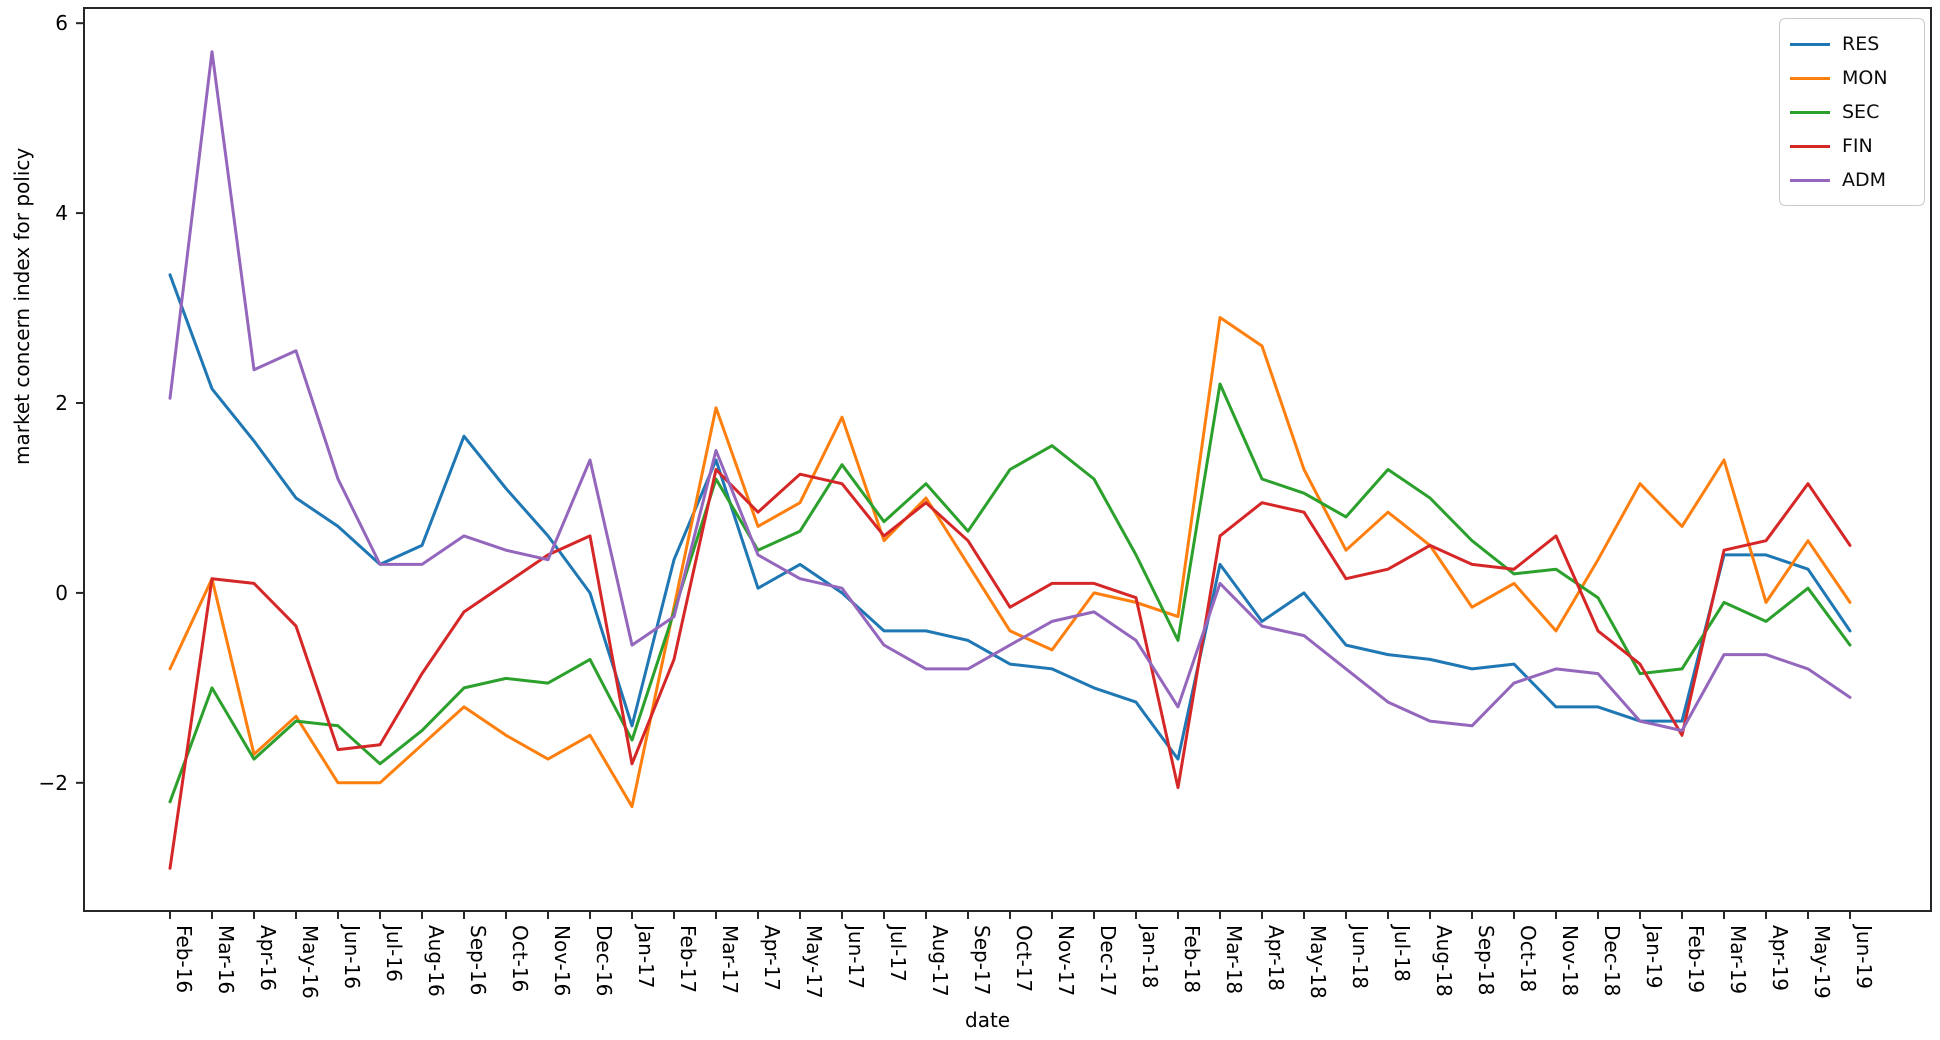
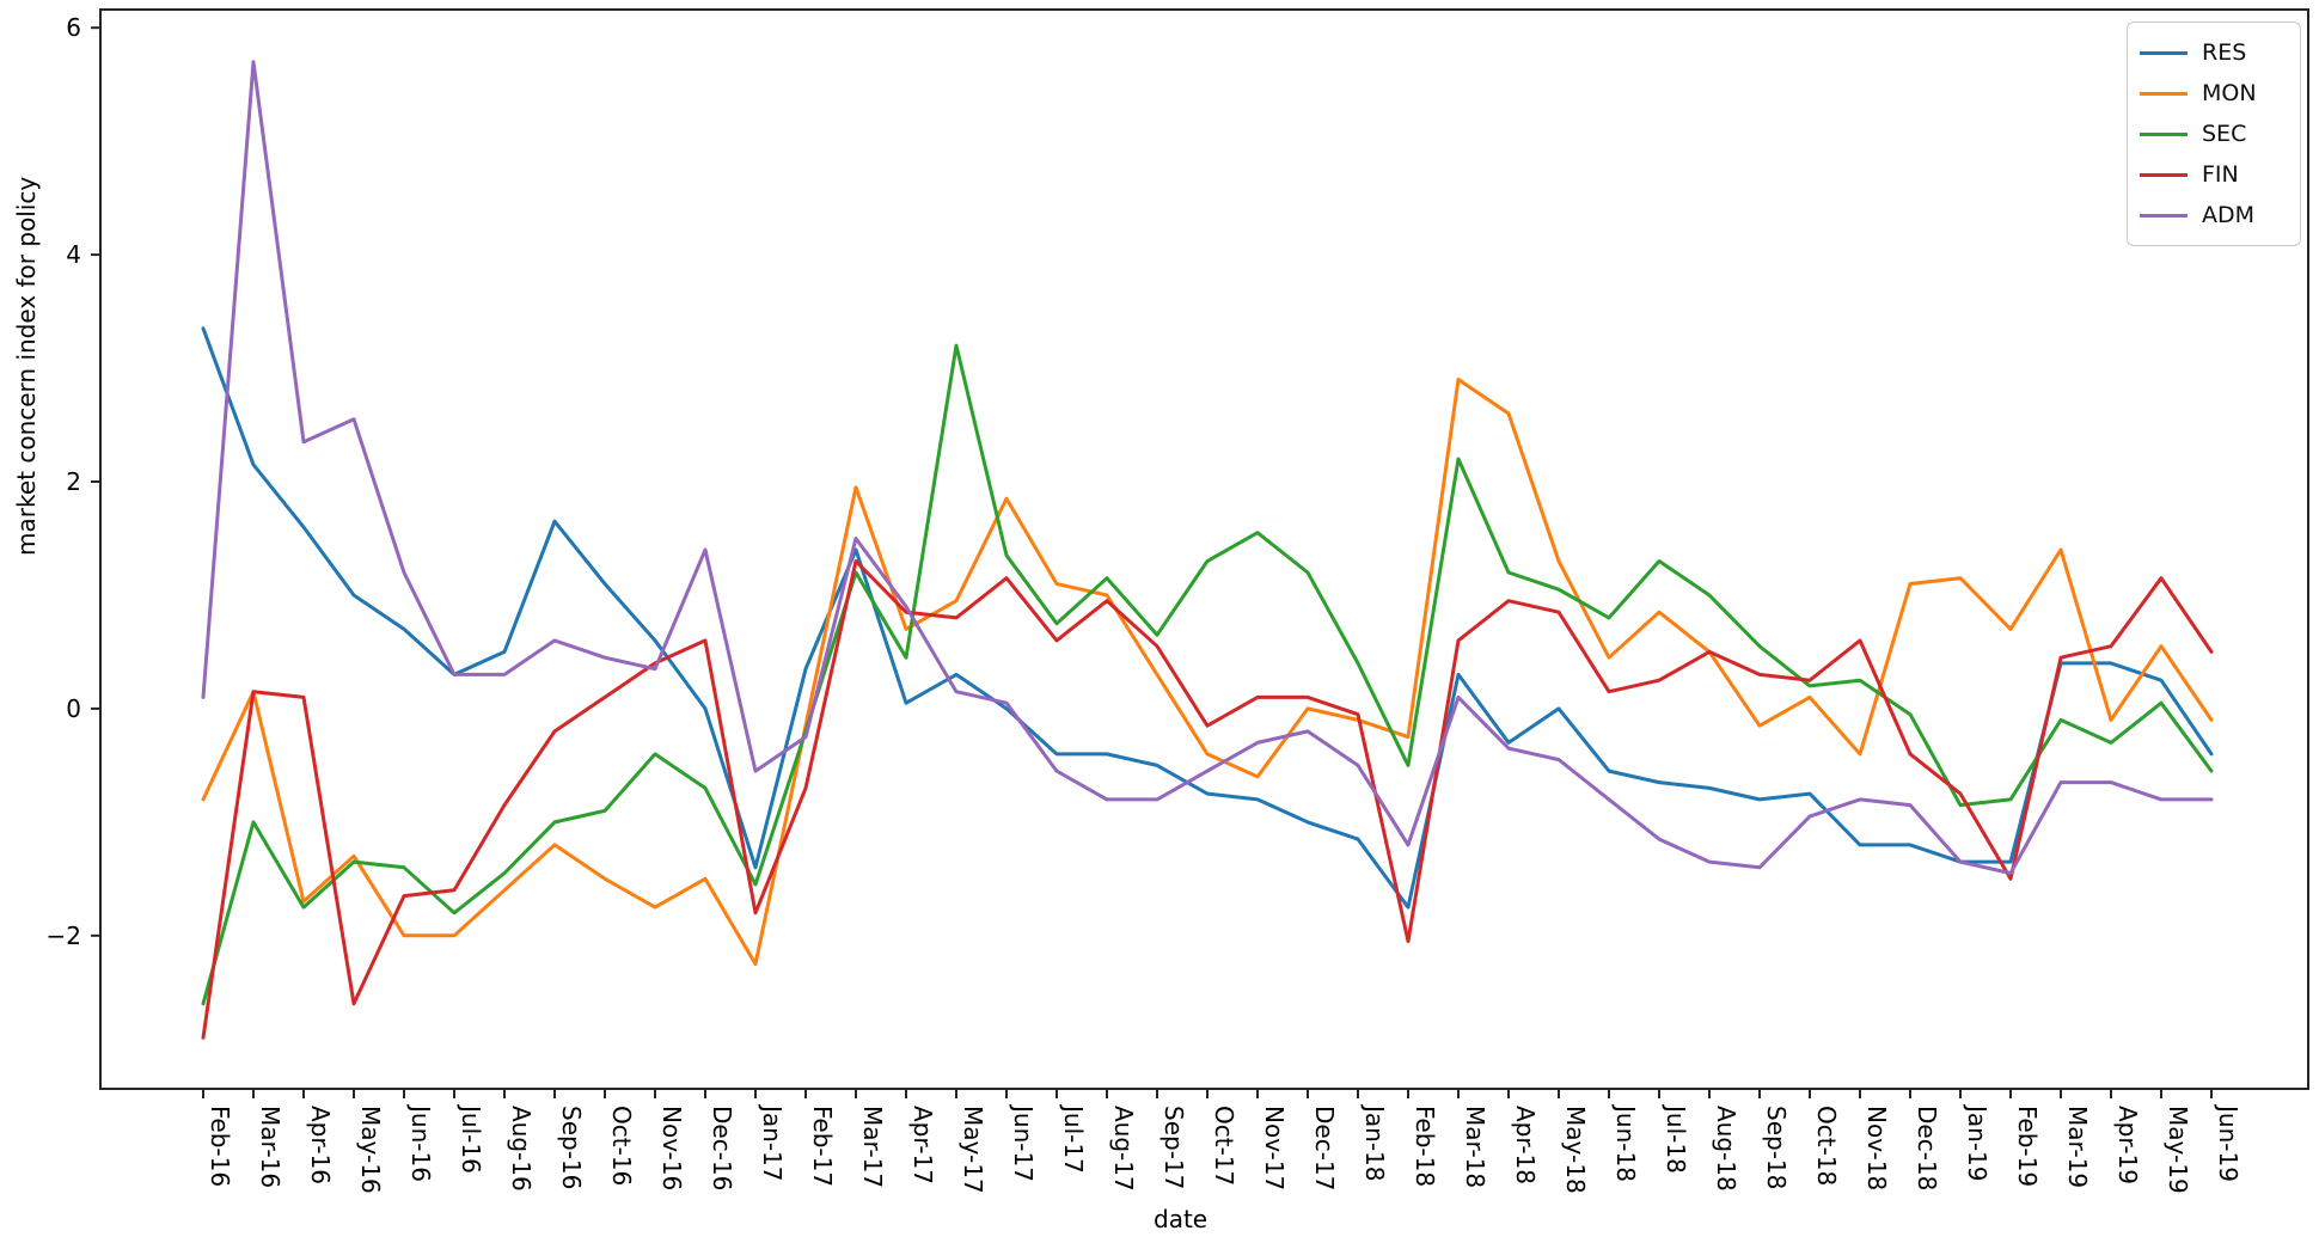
SEC/Feb-16: -2.2 -> -2.6
ADM/Feb-16: 2.0 -> 0.1
FIN/May-16: -0.3 -> -2.6
SEC/Nov-16: -0.9 -> -0.4
ADM/Apr-17: 0.4 -> 0.9
SEC/May-17: 0.7 -> 3.2
FIN/May-17: 1.2 -> 0.8
MON/Jul-17: 0.6 -> 1.1
MON/Dec-18: 0.3 -> 1.1
ADM/Jun-19: -1.1 -> -0.8
